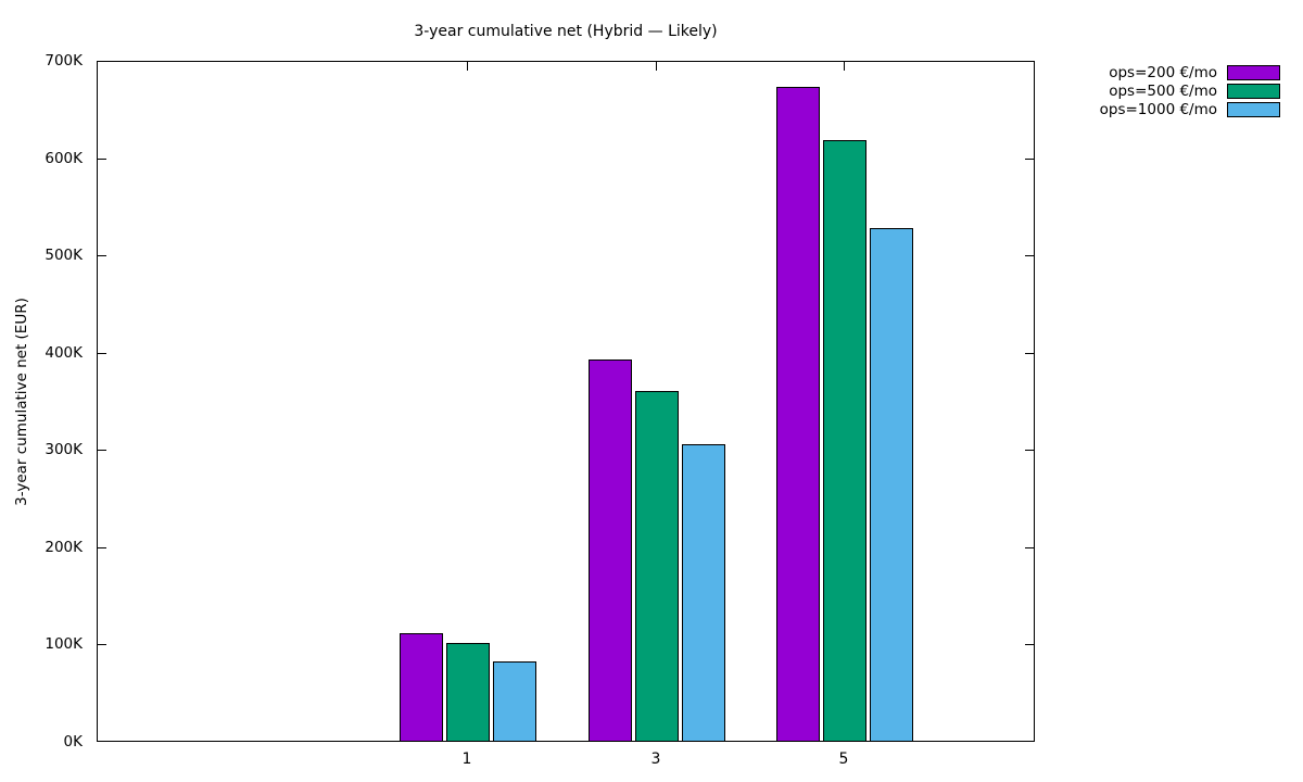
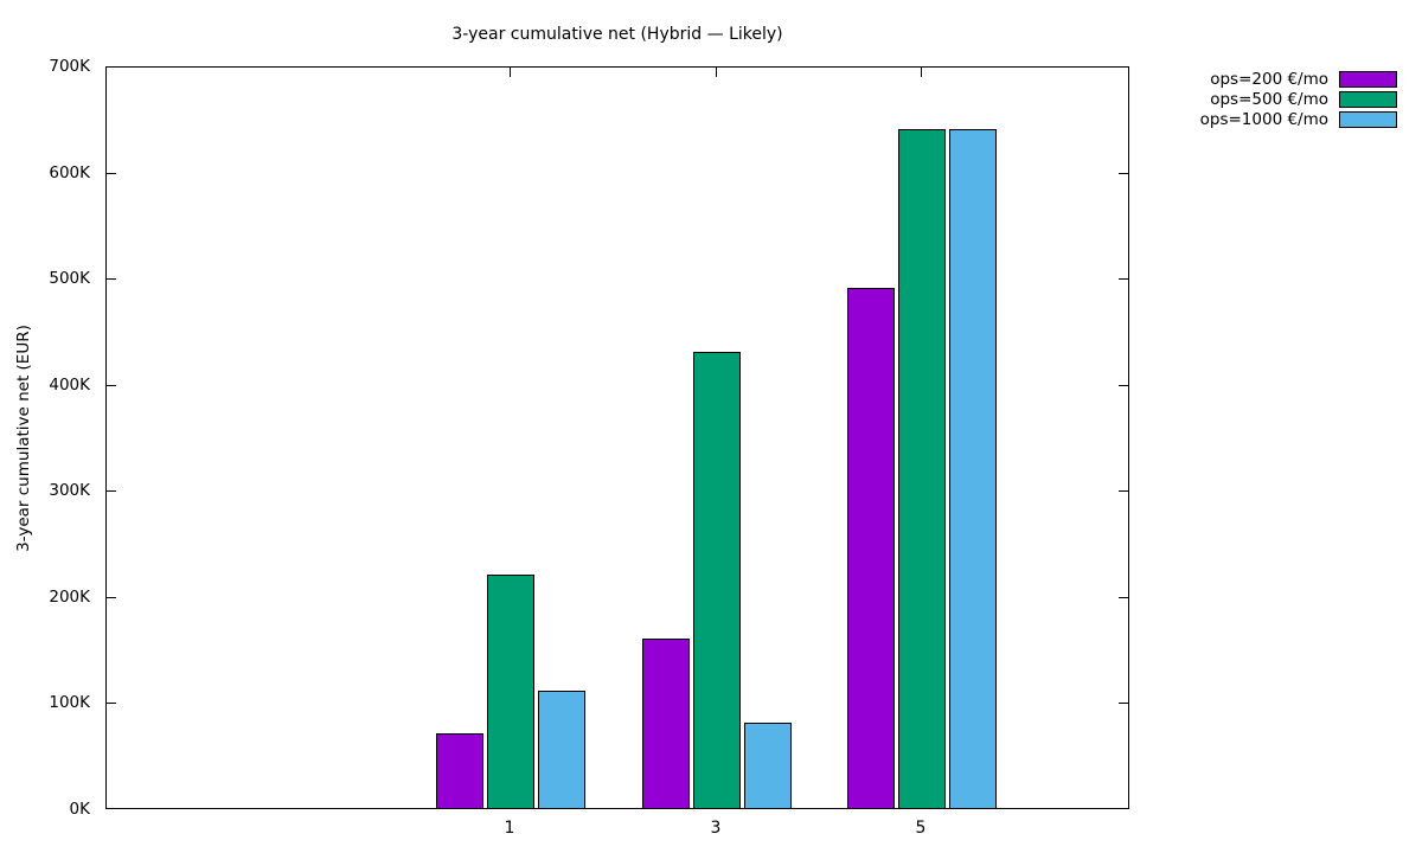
ops=200 €/mo/1: 110K -> 70K
ops=500 €/mo/1: 100K -> 220K
ops=1000 €/mo/1: 80K -> 110K
ops=200 €/mo/3: 390K -> 160K
ops=500 €/mo/3: 360K -> 430K
ops=1000 €/mo/3: 300K -> 80K
ops=200 €/mo/5: 670K -> 490K
ops=500 €/mo/5: 620K -> 640K
ops=1000 €/mo/5: 530K -> 640K
